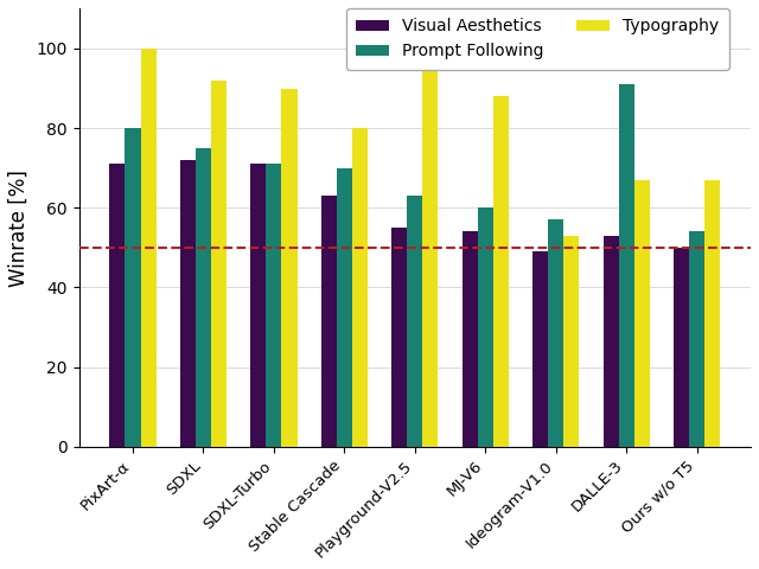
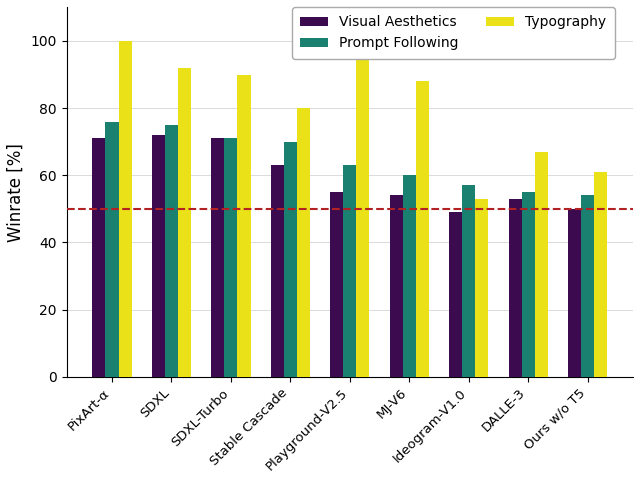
Prompt Following/PixArt-α: 80 -> 76
Prompt Following/DALLE-3: 91 -> 55
Typography/Ours w/o T5: 67 -> 61
